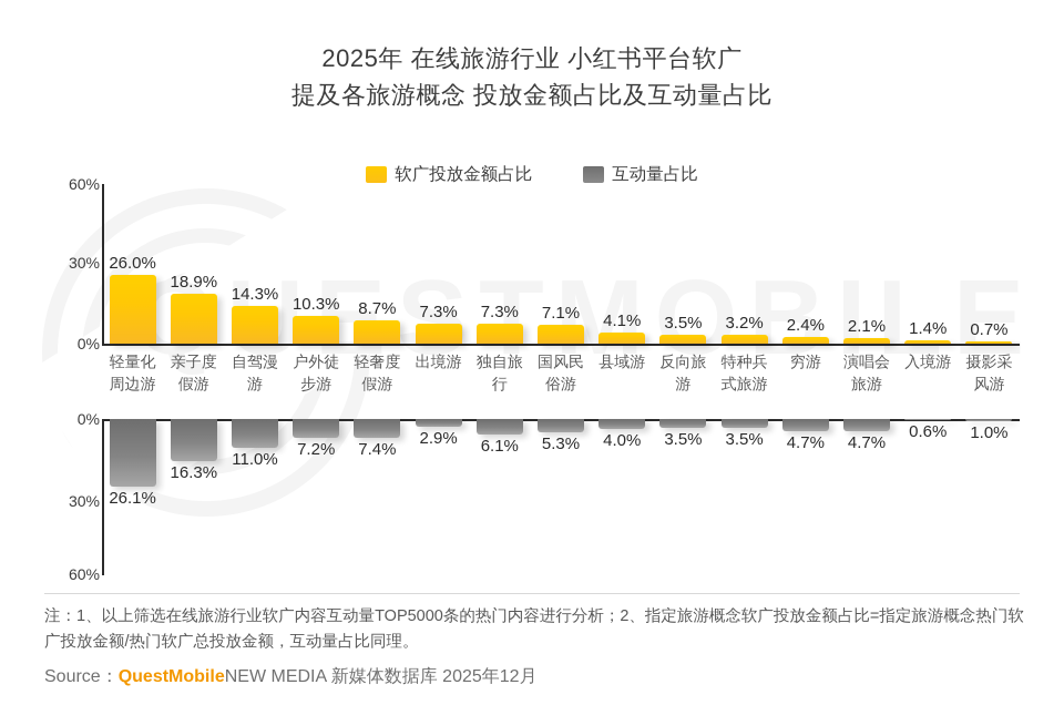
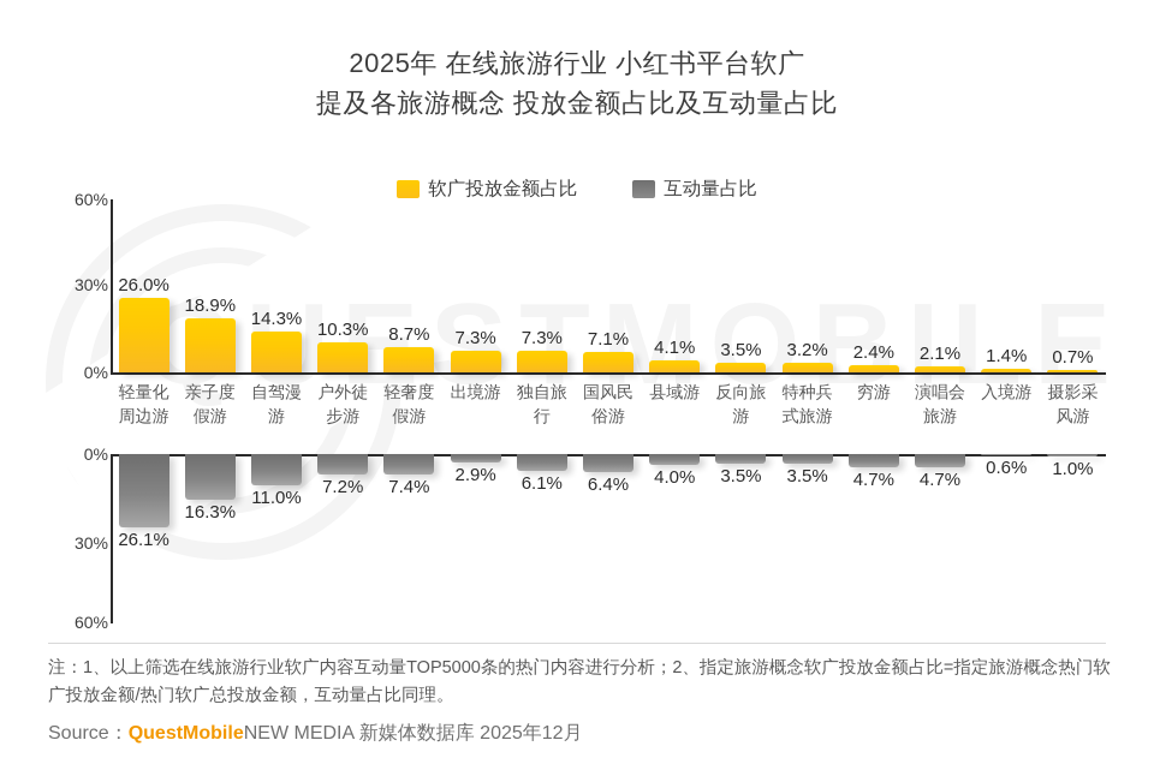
互动量占比/国风民俗游: 5.3% -> 6.4%
